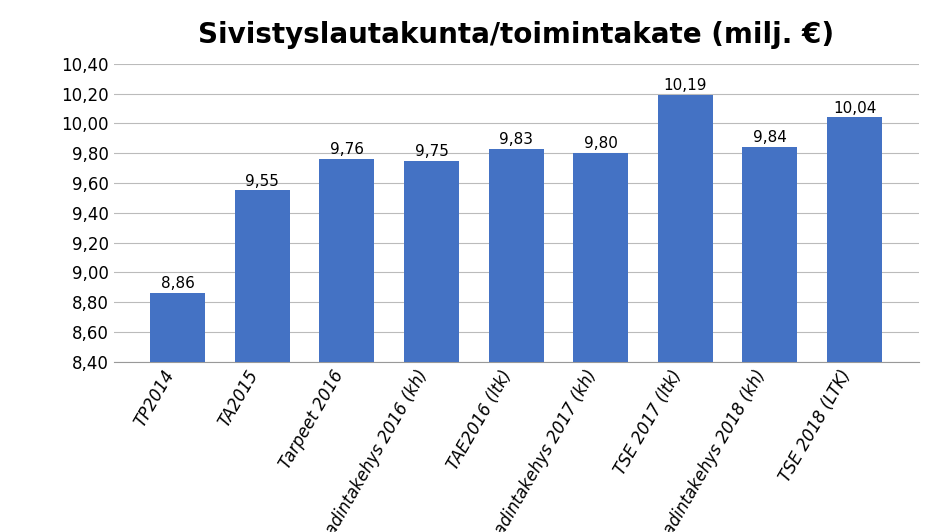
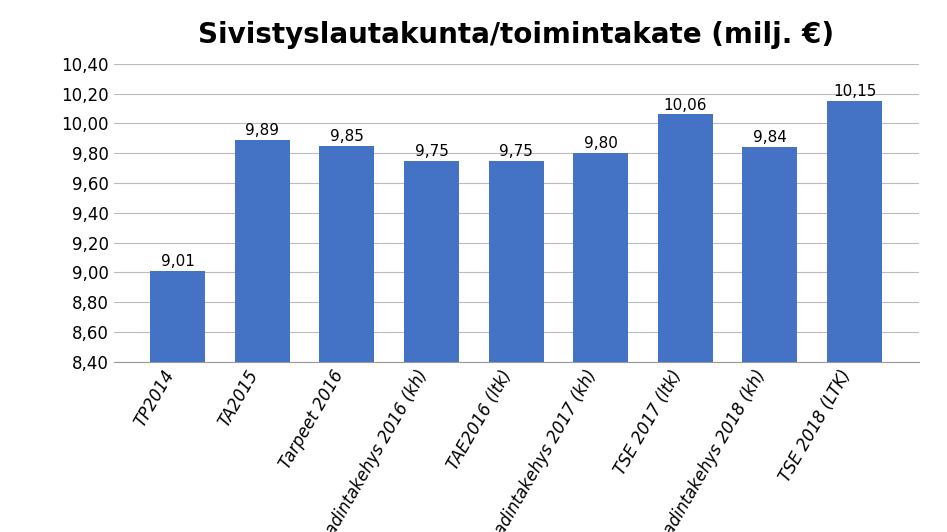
TP2014: 8,86 -> 9,01
TA2015: 9,55 -> 9,89
Tarpeet 2016: 9,76 -> 9,85
TAE2016 (ltk): 9,83 -> 9,75
TSE 2017 (ltk): 10,19 -> 10,06
TSE 2018 (LTK): 10,04 -> 10,15
